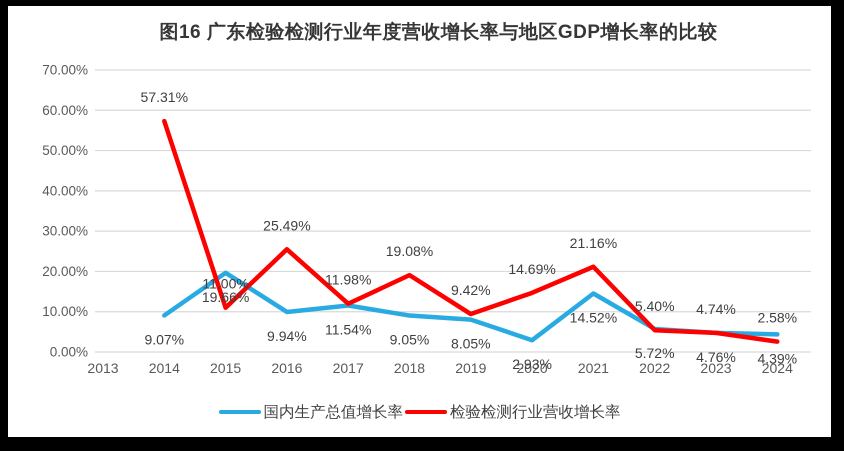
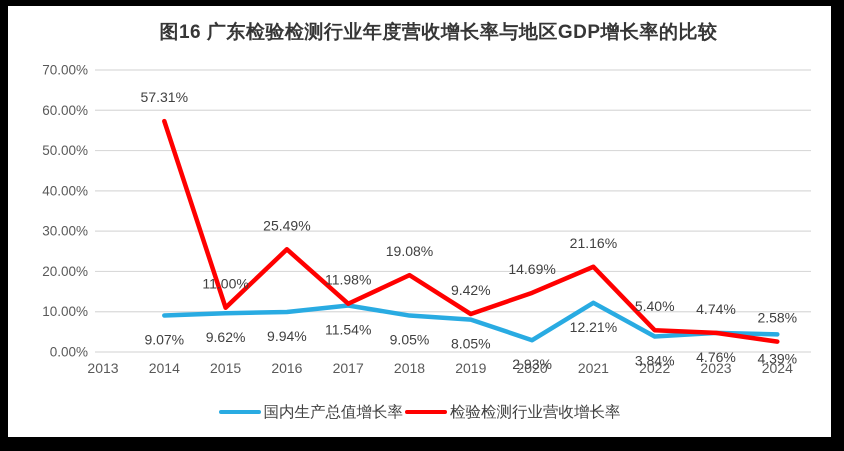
国内生产总值增长率/2015: 19.66% -> 9.62%
国内生产总值增长率/2021: 14.52% -> 12.21%
国内生产总值增长率/2022: 5.72% -> 3.84%
